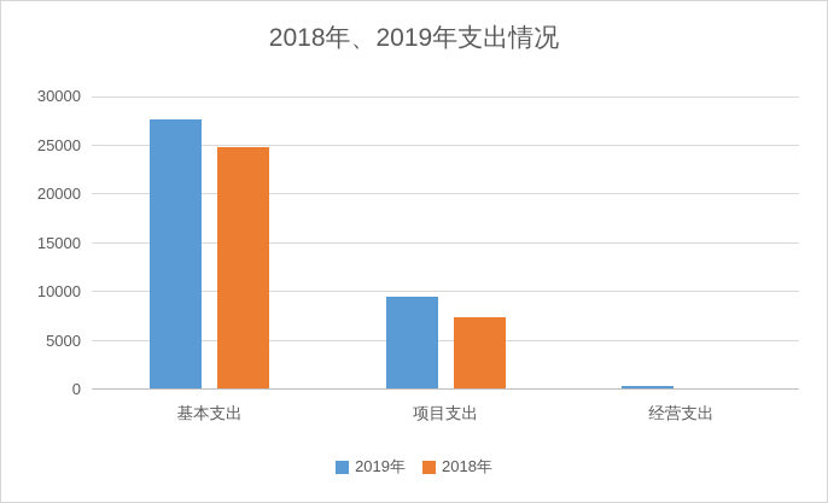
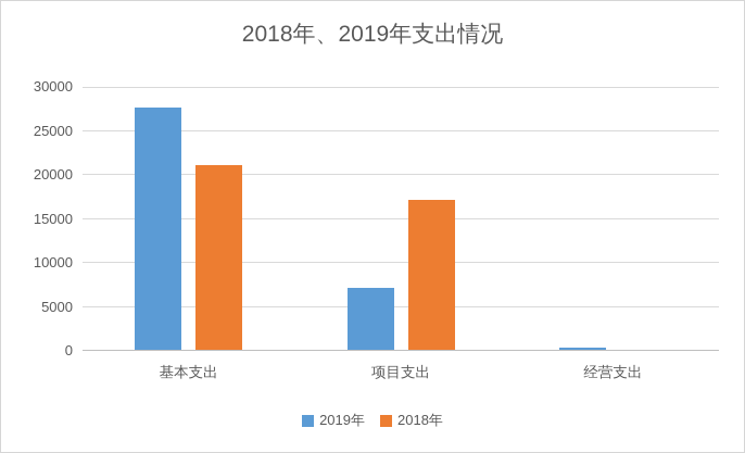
2018年/基本支出: 25000 -> 21000
2019年/项目支出: 9000 -> 7000
2018年/项目支出: 7000 -> 17000
